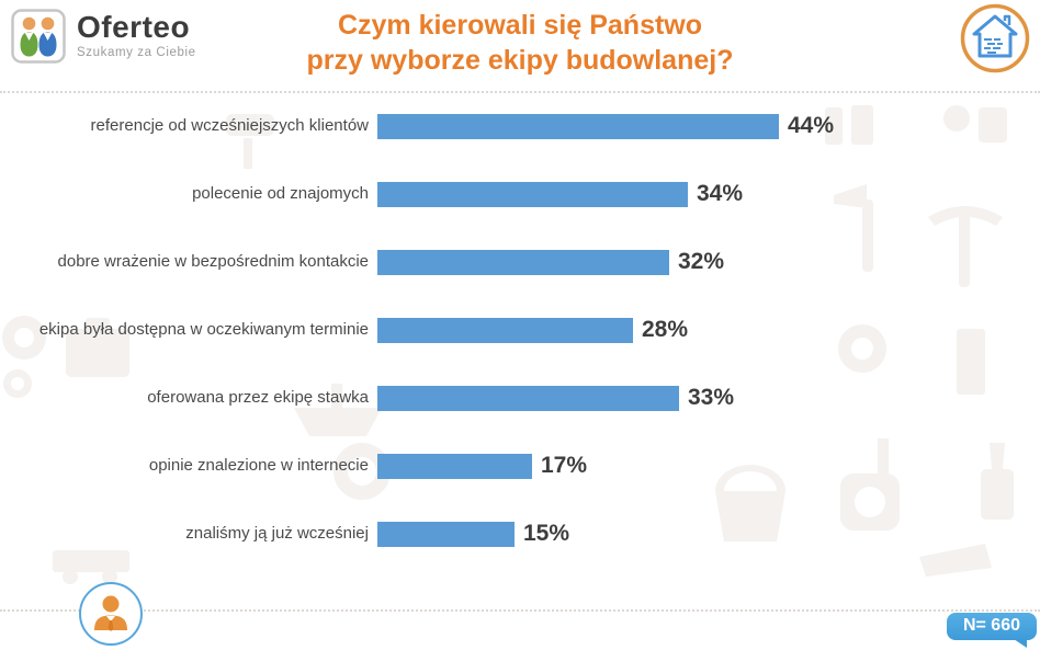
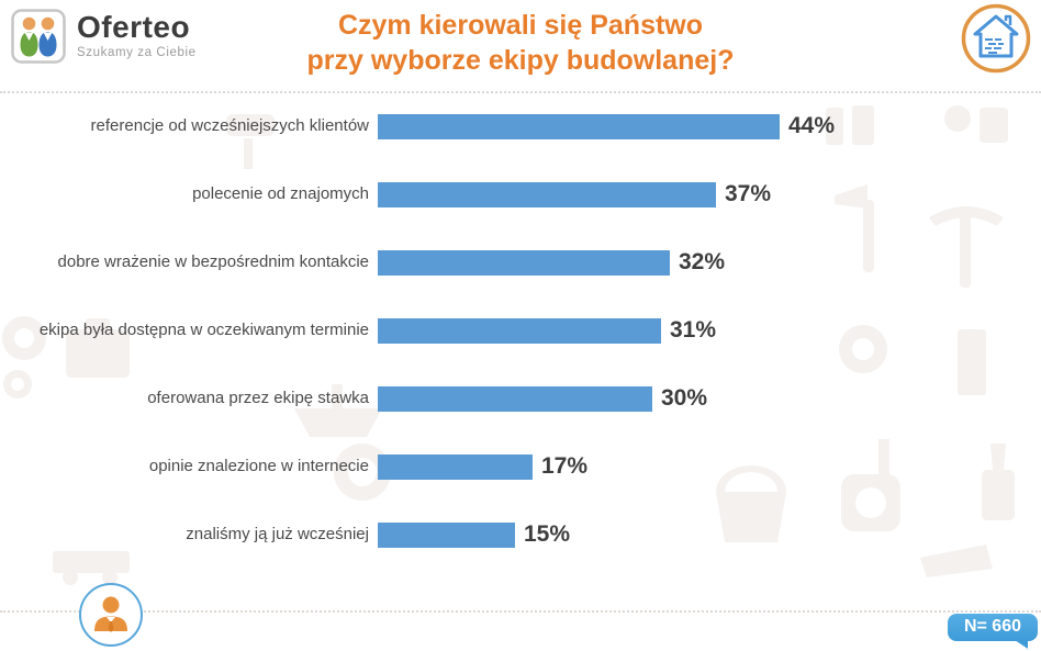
polecenie od znajomych: 34% -> 37%
ekipa była dostępna w oczekiwanym terminie: 28% -> 31%
oferowana przez ekipę stawka: 33% -> 30%
